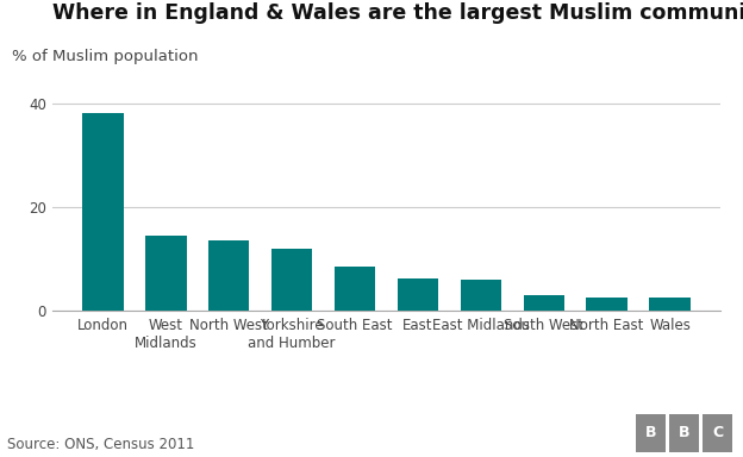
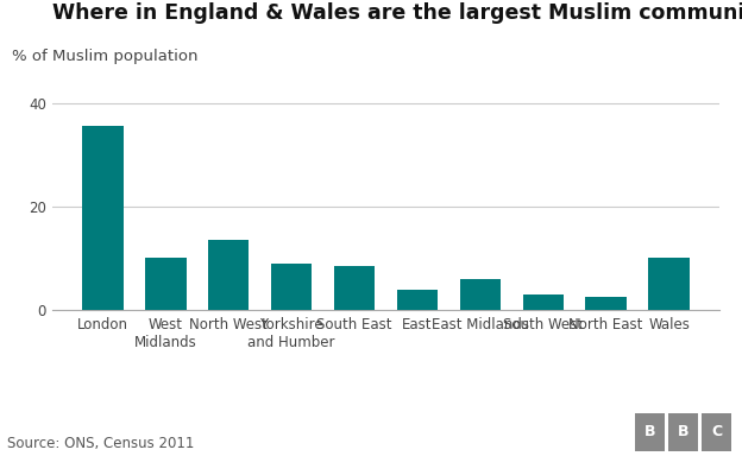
London: 38.0 -> 35.5
West Midlands: 14.5 -> 10.0
Yorkshire and Humber: 12.0 -> 9.0
East: 6.2 -> 4.0
Wales: 2.5 -> 10.0
